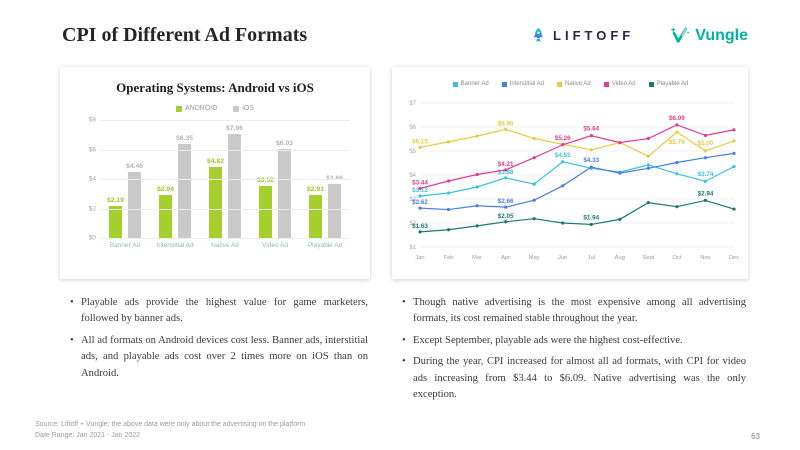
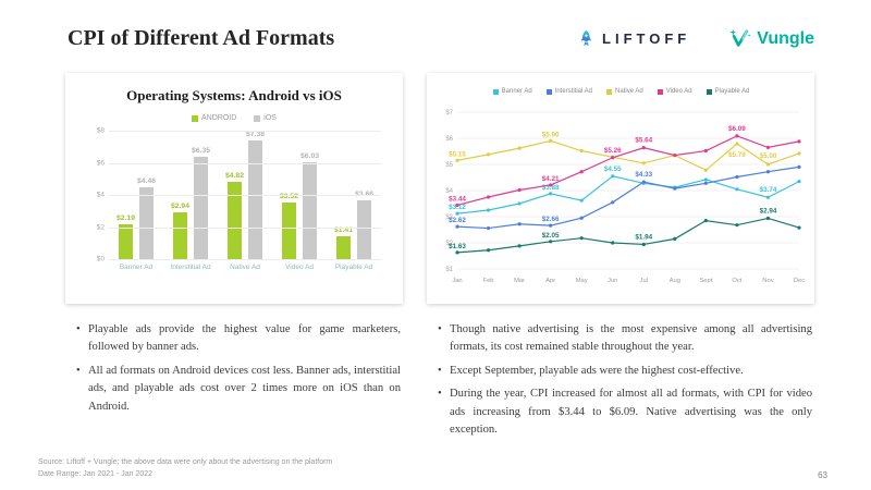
Operating Systems: Android vs iOS/iOS/Native Ad: $7.06 -> $7.38
Operating Systems: Android vs iOS/ANDROID/Playable Ad: $2.91 -> $1.41
